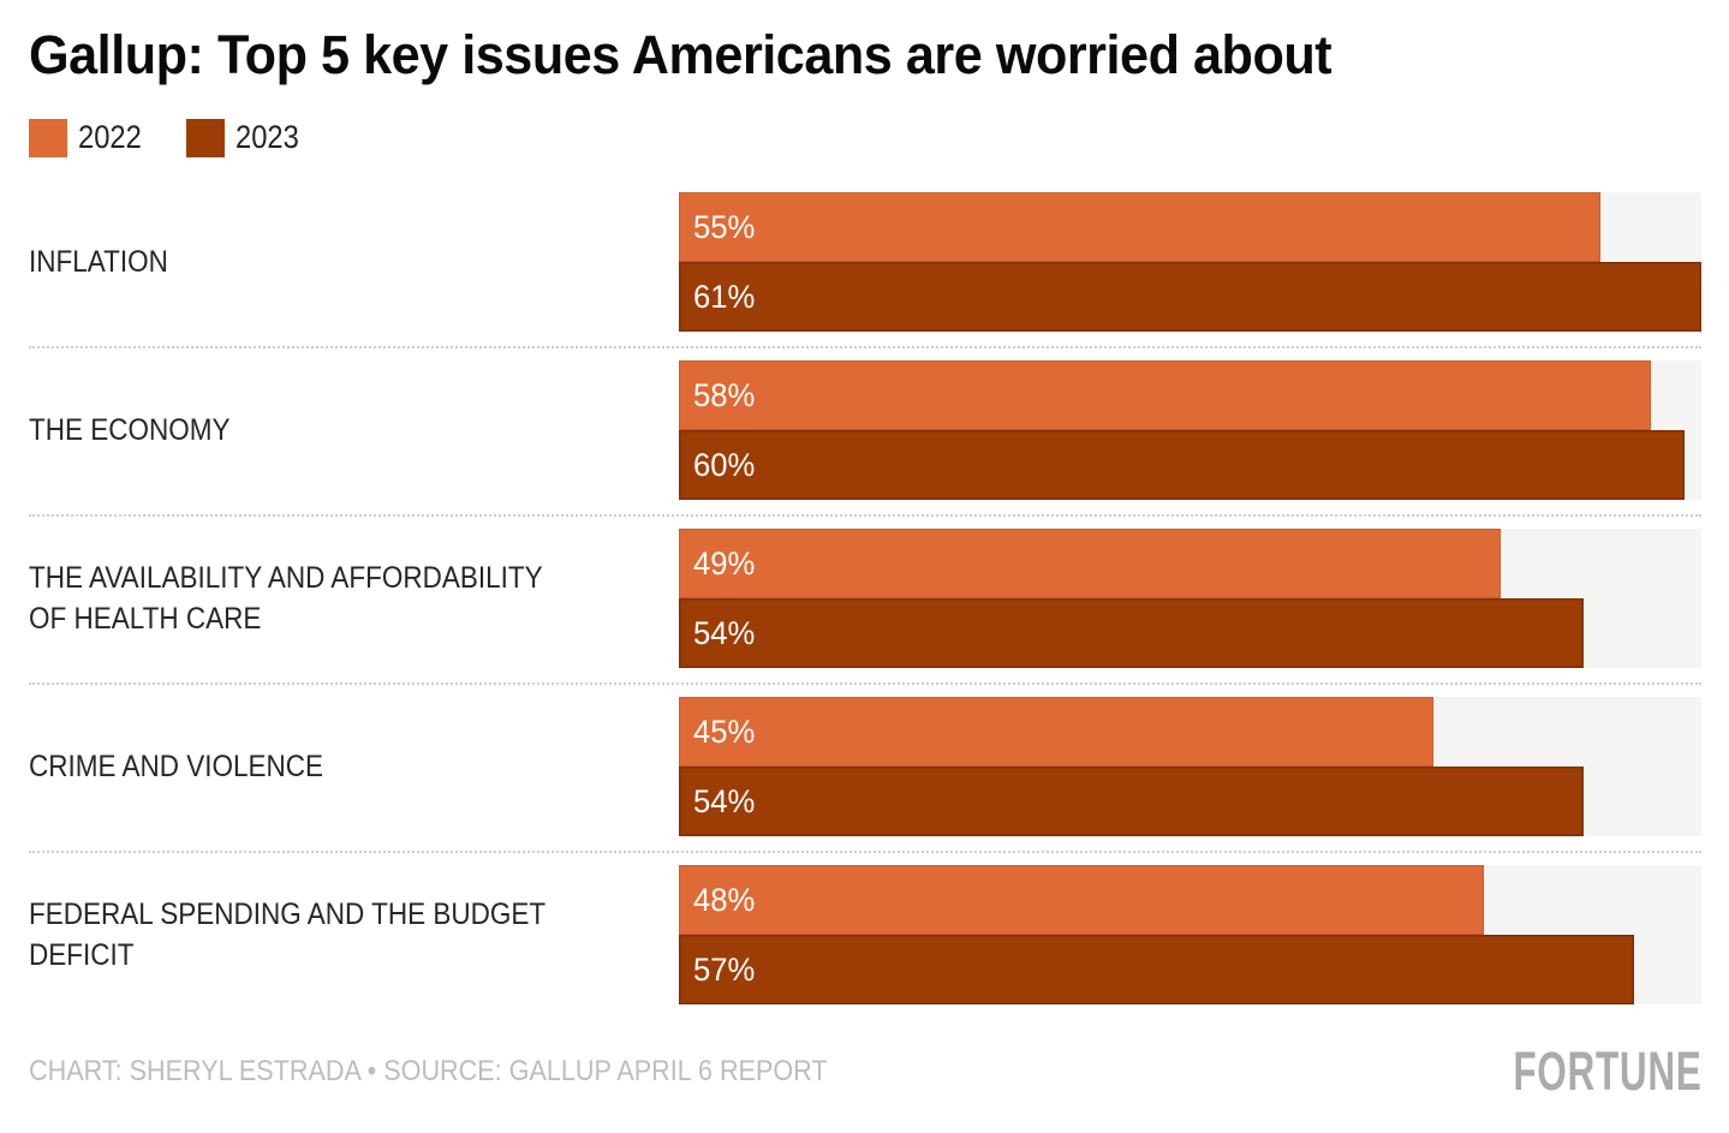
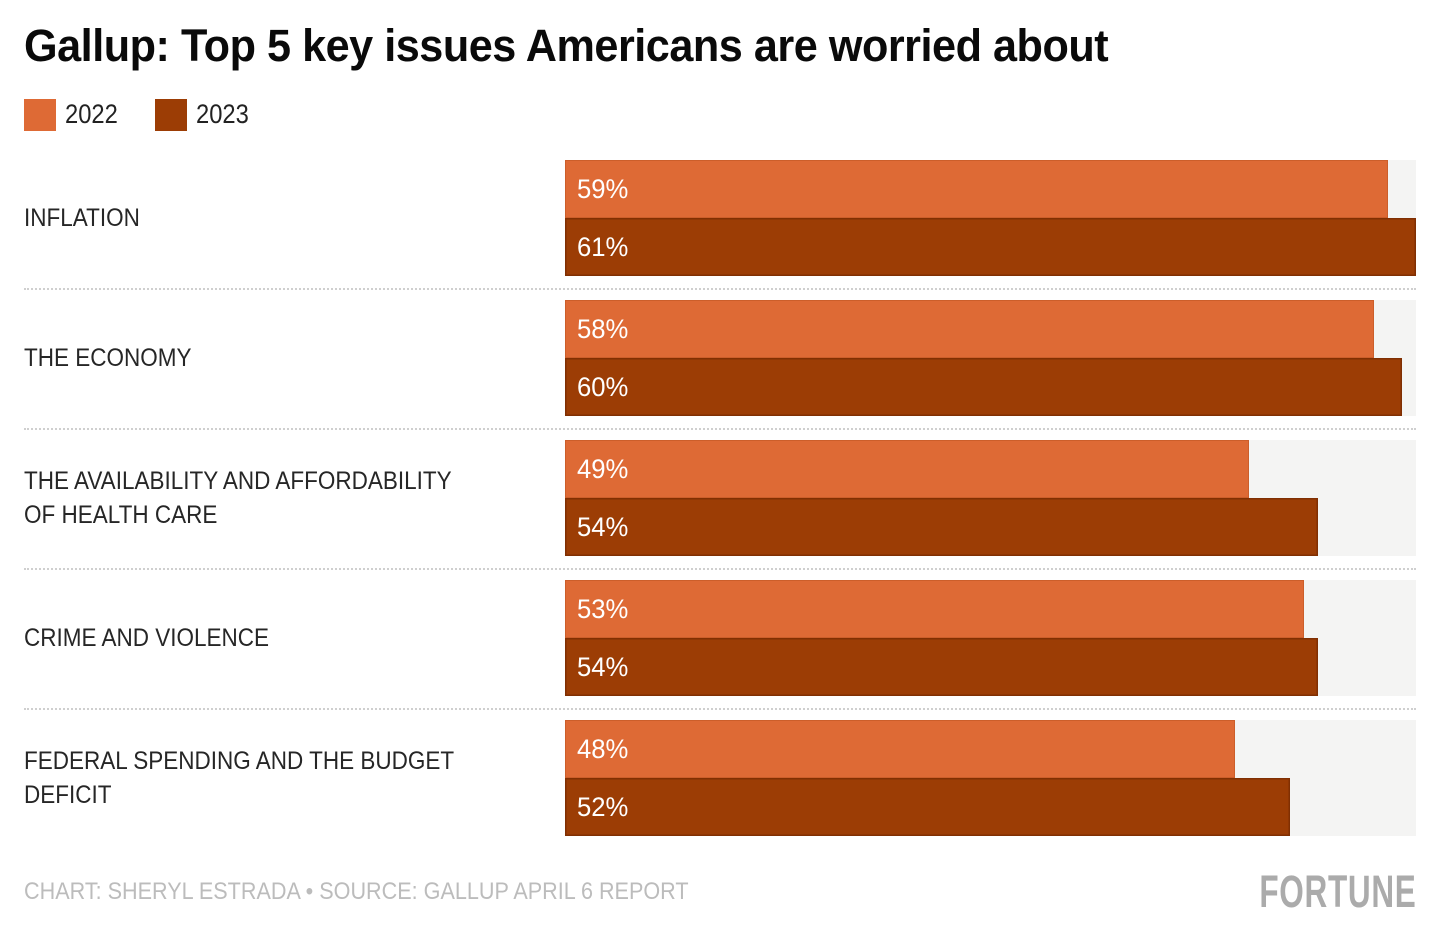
2022/INFLATION: 55% -> 59%
2022/CRIME AND VIOLENCE: 45% -> 53%
2023/FEDERAL SPENDING AND THE BUDGET DEFICIT: 57% -> 52%
